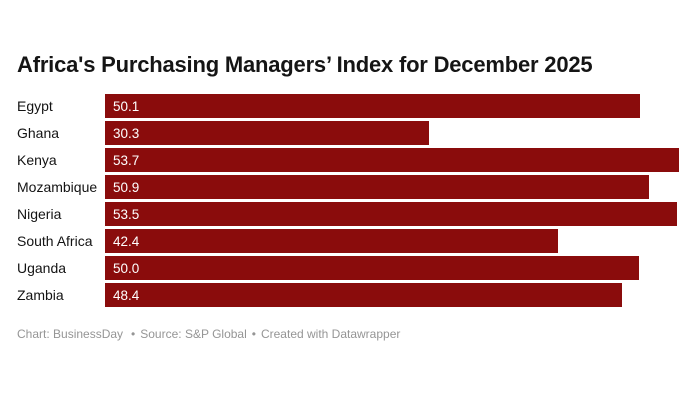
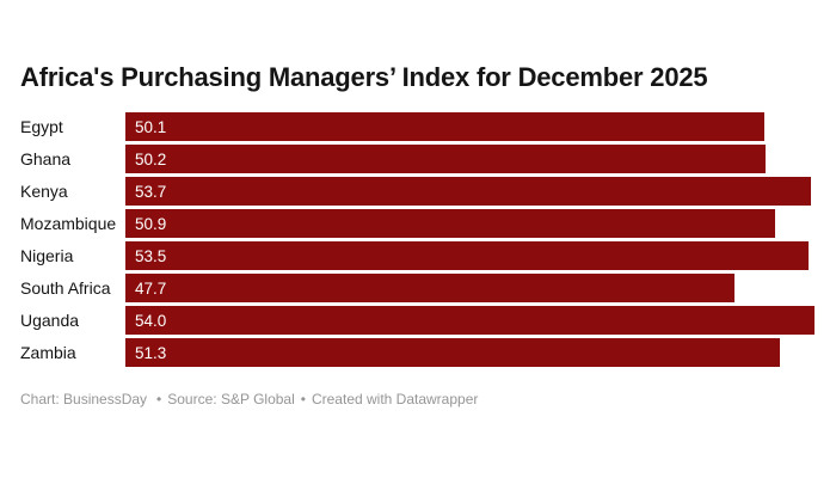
Ghana: 30.3 -> 50.2
South Africa: 42.4 -> 47.7
Uganda: 50.0 -> 54.0
Zambia: 48.4 -> 51.3
